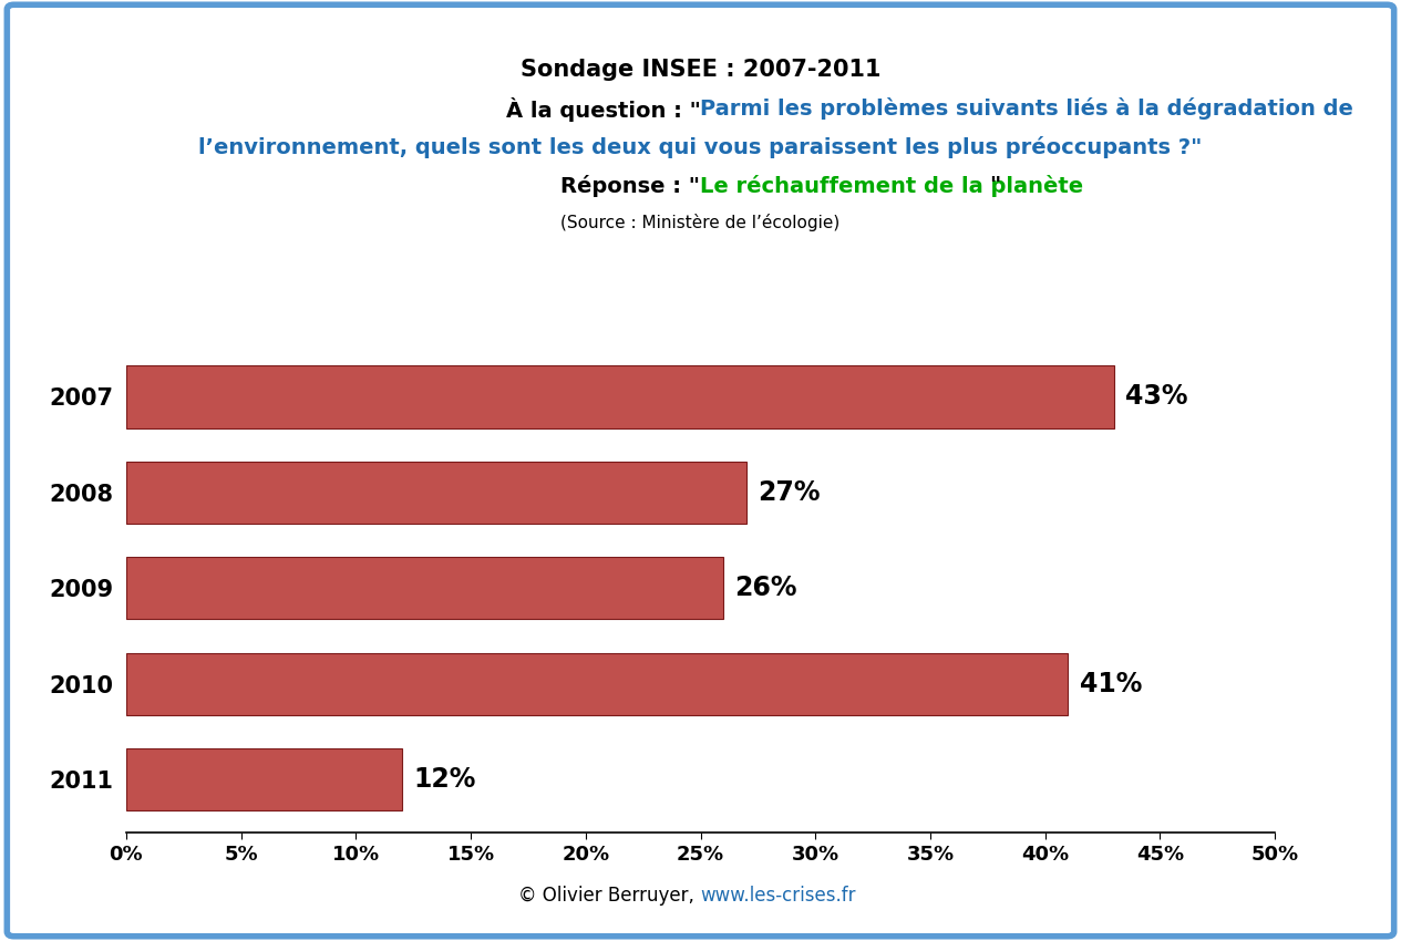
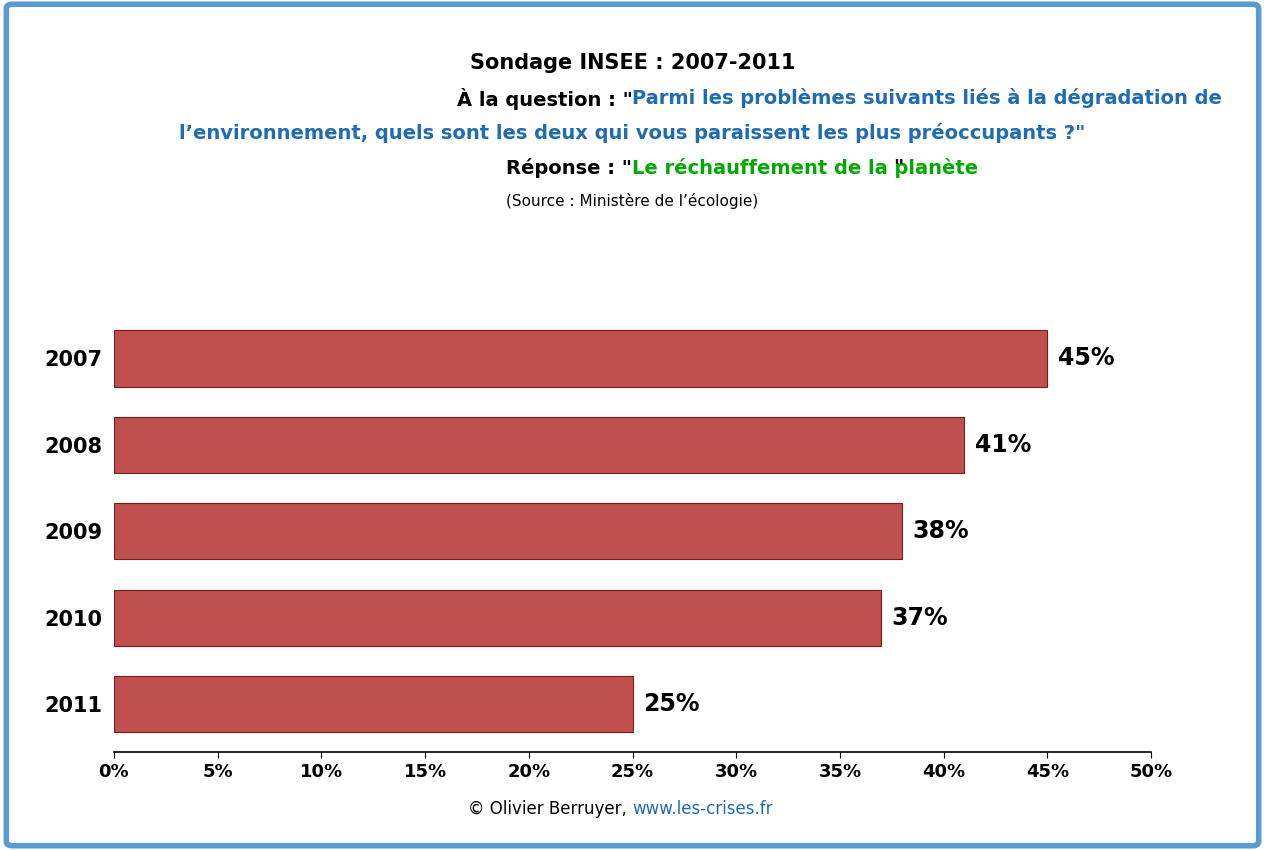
2007: 43% -> 45%
2008: 27% -> 41%
2009: 26% -> 38%
2010: 41% -> 37%
2011: 12% -> 25%
